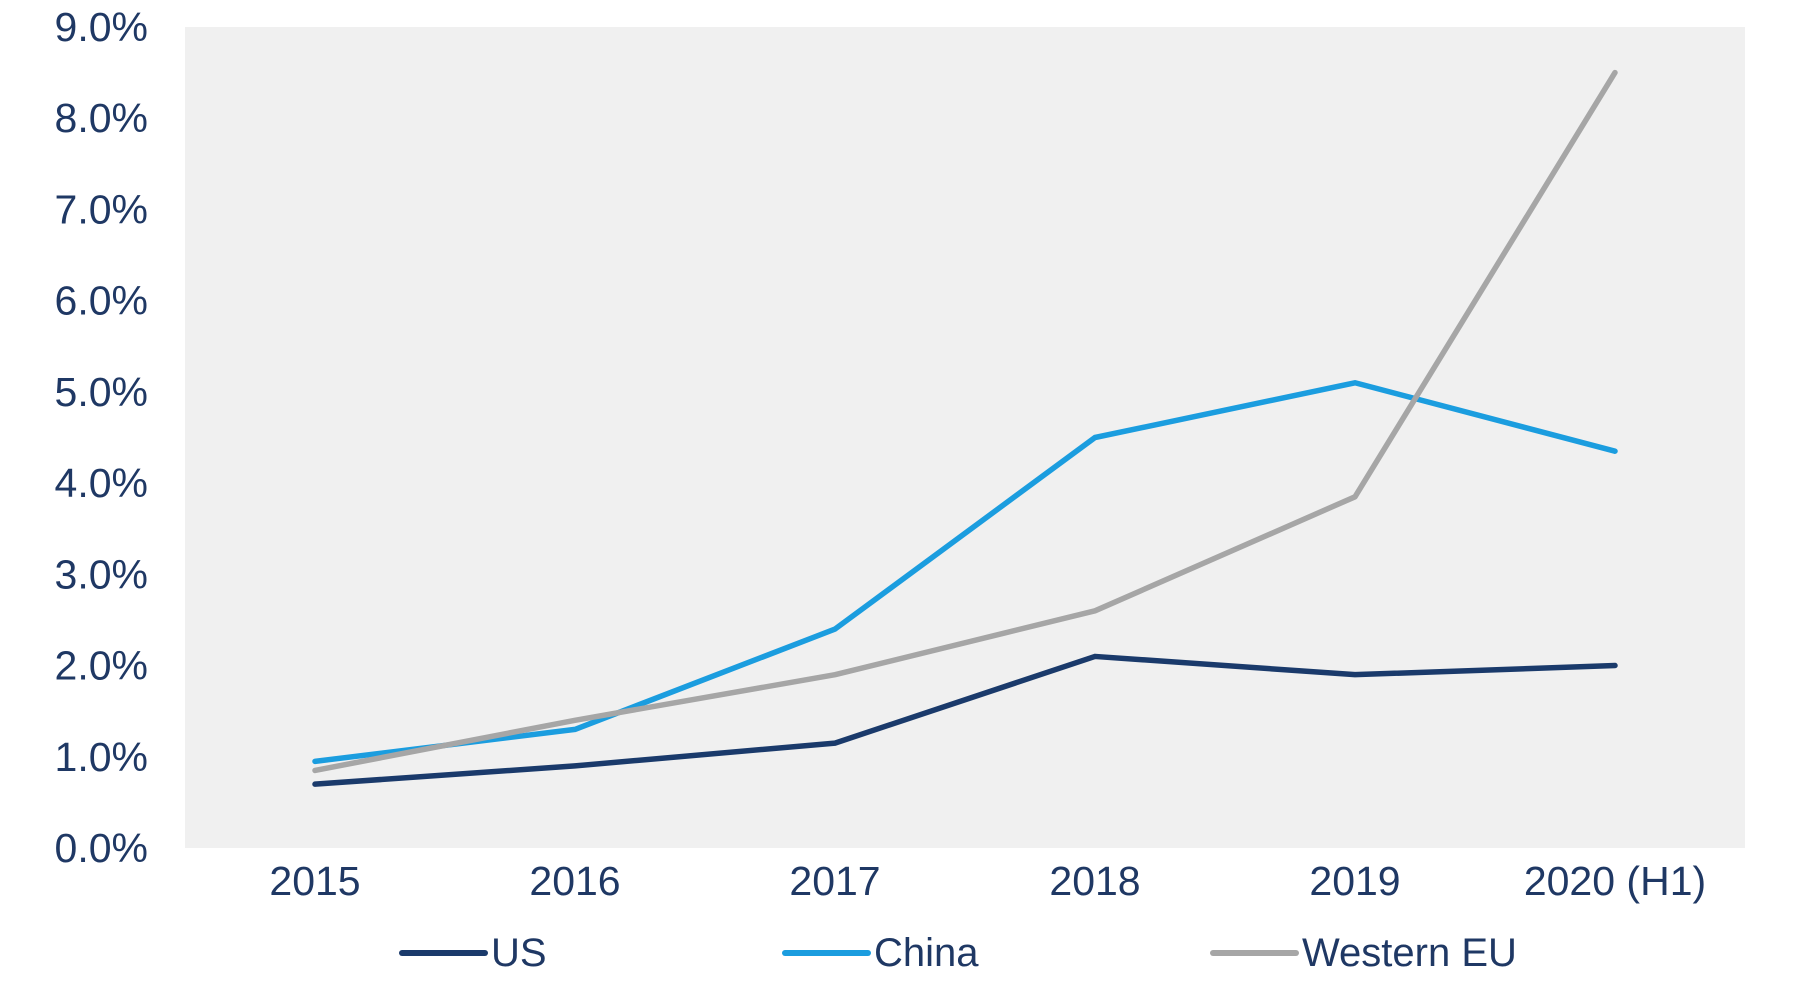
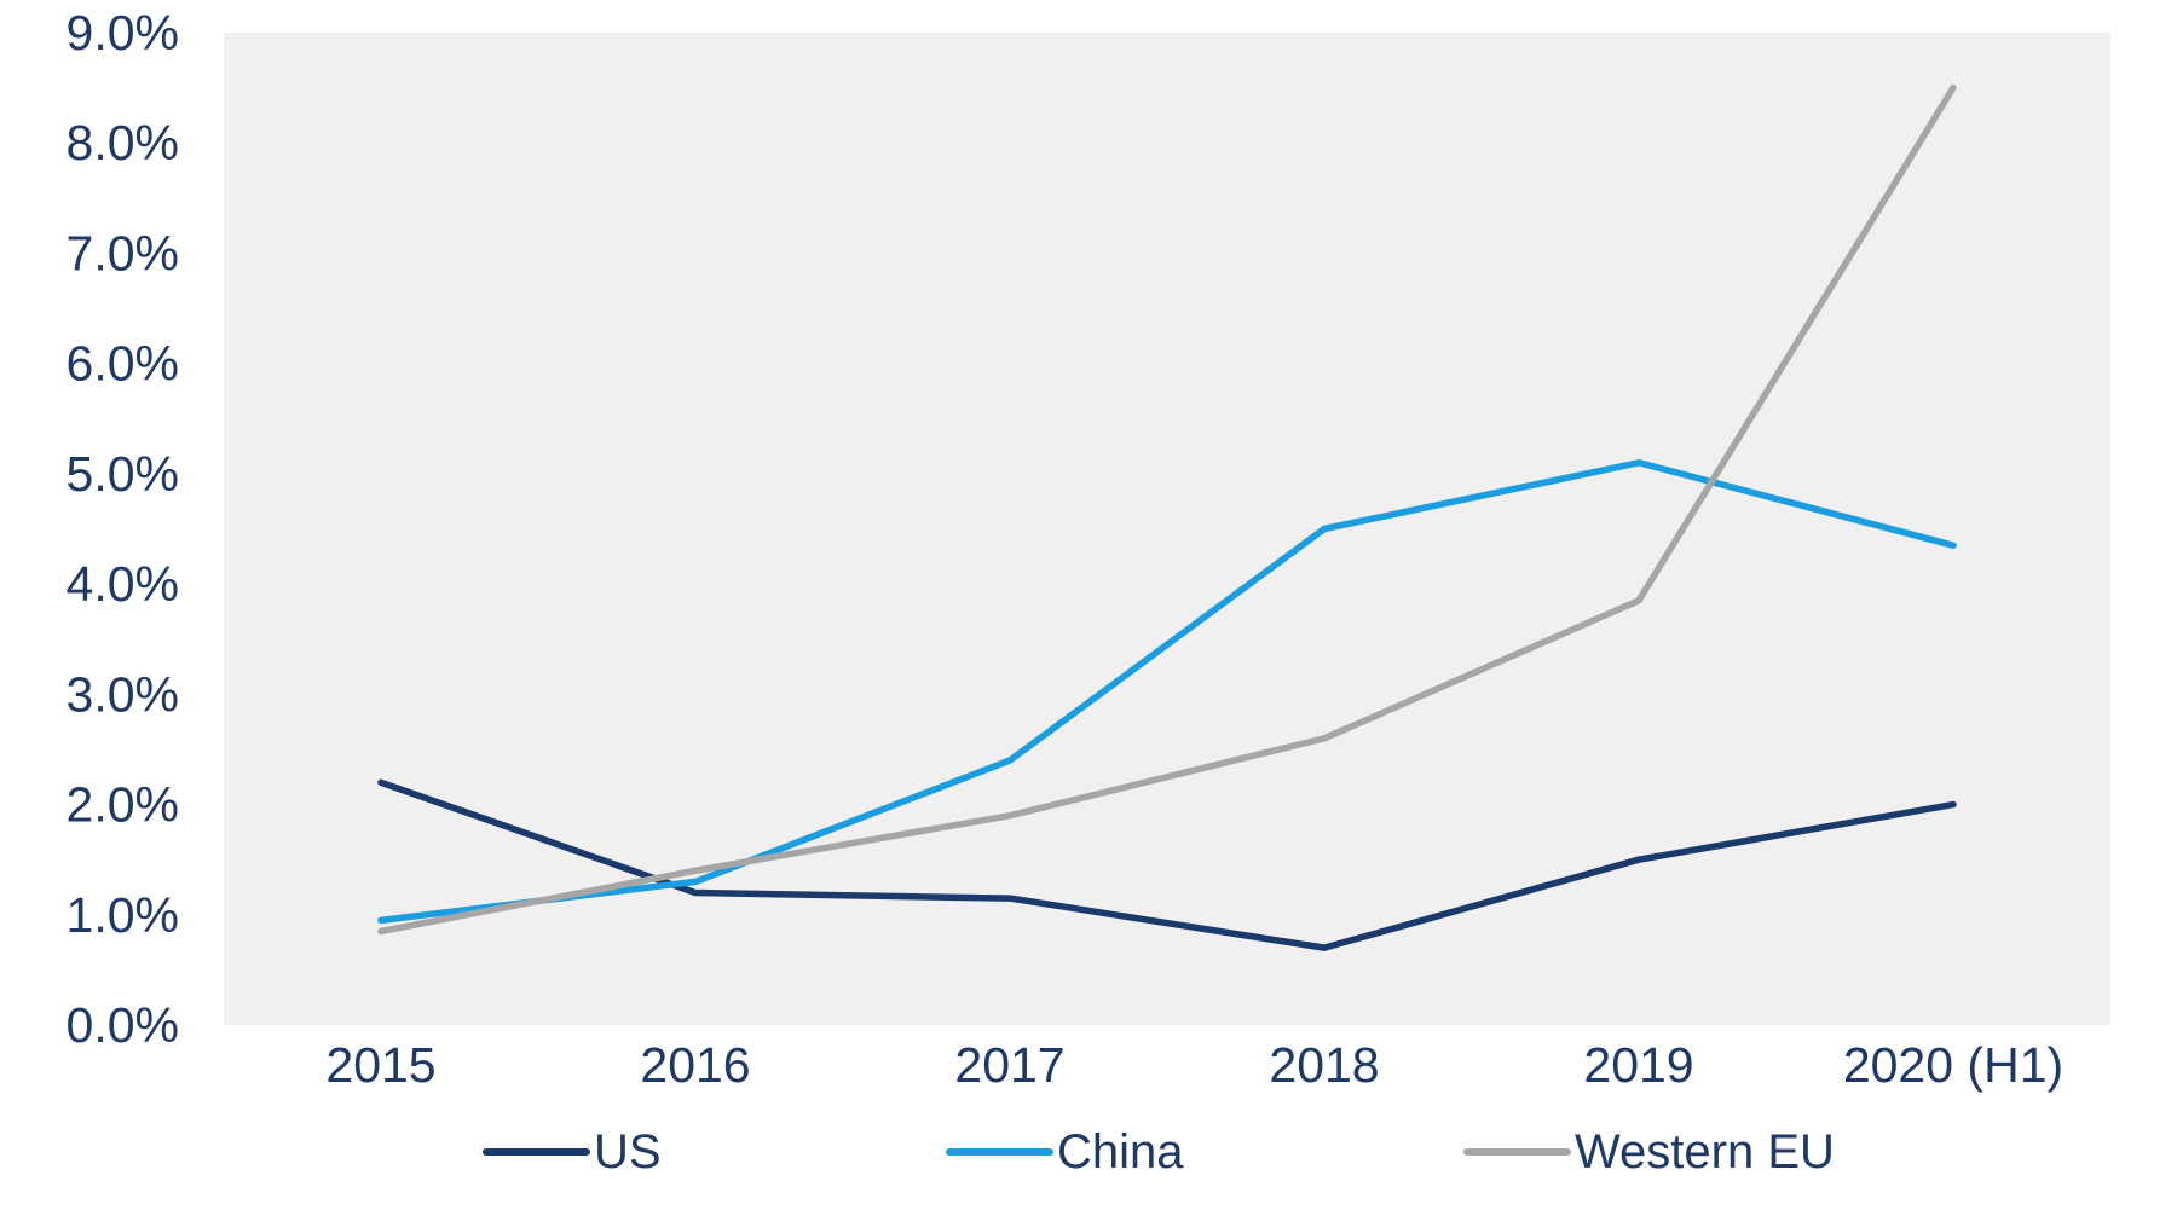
US/2015: 0.7% -> 2.2%
US/2016: 0.9% -> 1.2%
US/2018: 2.1% -> 0.7%
US/2019: 1.9% -> 1.5%
